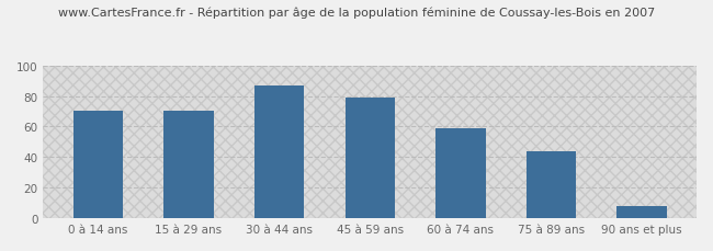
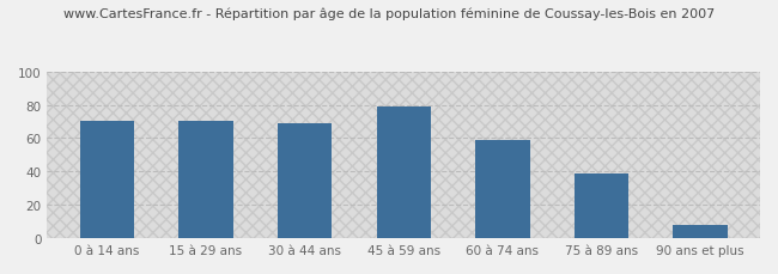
30 à 44 ans: 87 -> 69
75 à 89 ans: 44 -> 39
